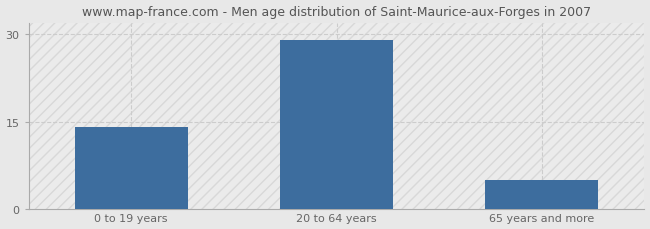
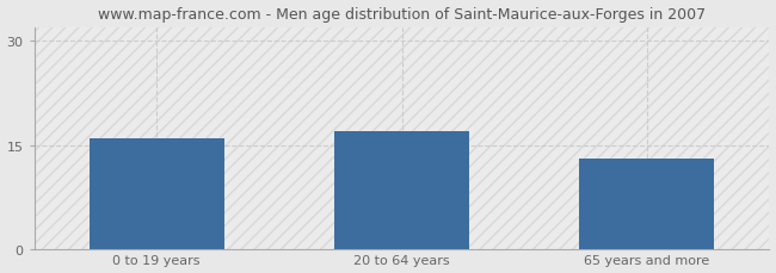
0 to 19 years: 14 -> 16
20 to 64 years: 29 -> 17
65 years and more: 5 -> 13
